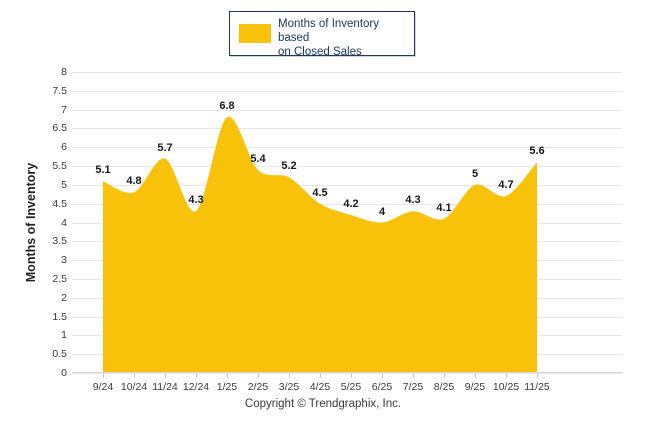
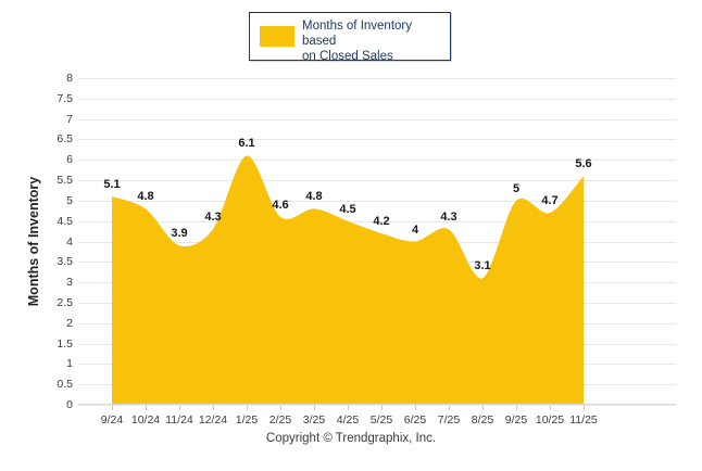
11/24: 5.7 -> 3.9
1/25: 6.8 -> 6.1
2/25: 5.4 -> 4.6
3/25: 5.2 -> 4.8
8/25: 4.1 -> 3.1
